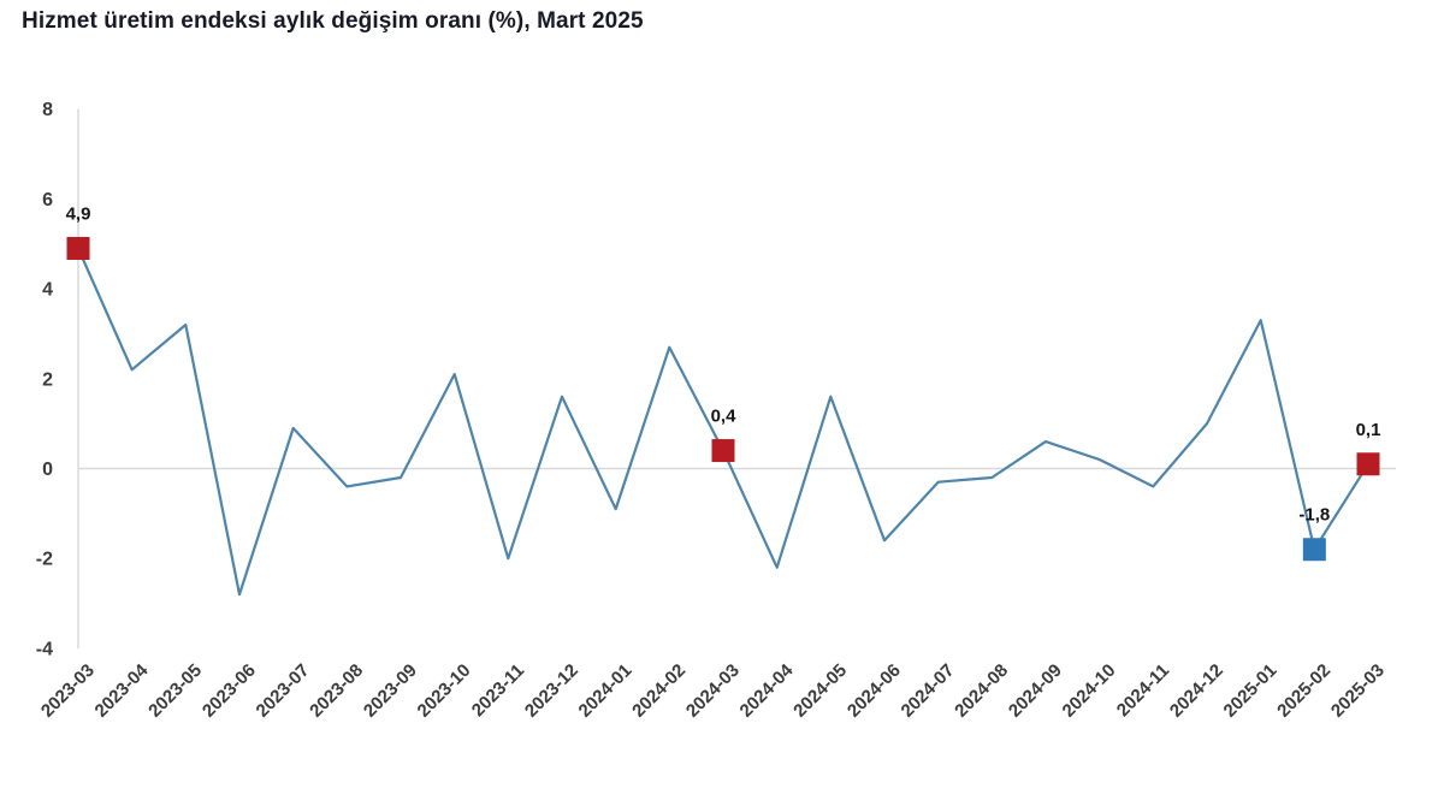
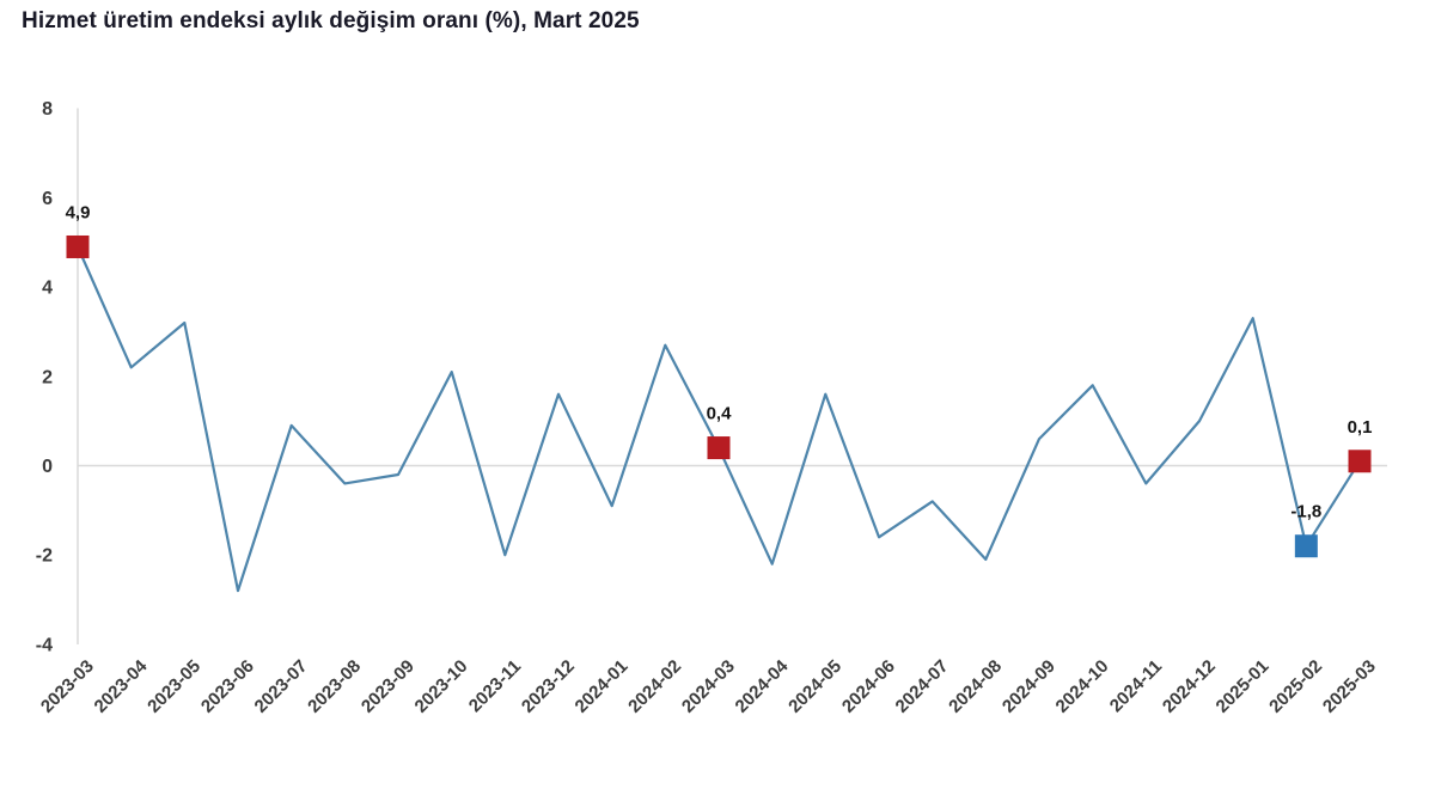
2024-07: -0.3 -> -0.8
2024-08: -0.2 -> -2.1
2024-10: 0.2 -> 1.8
